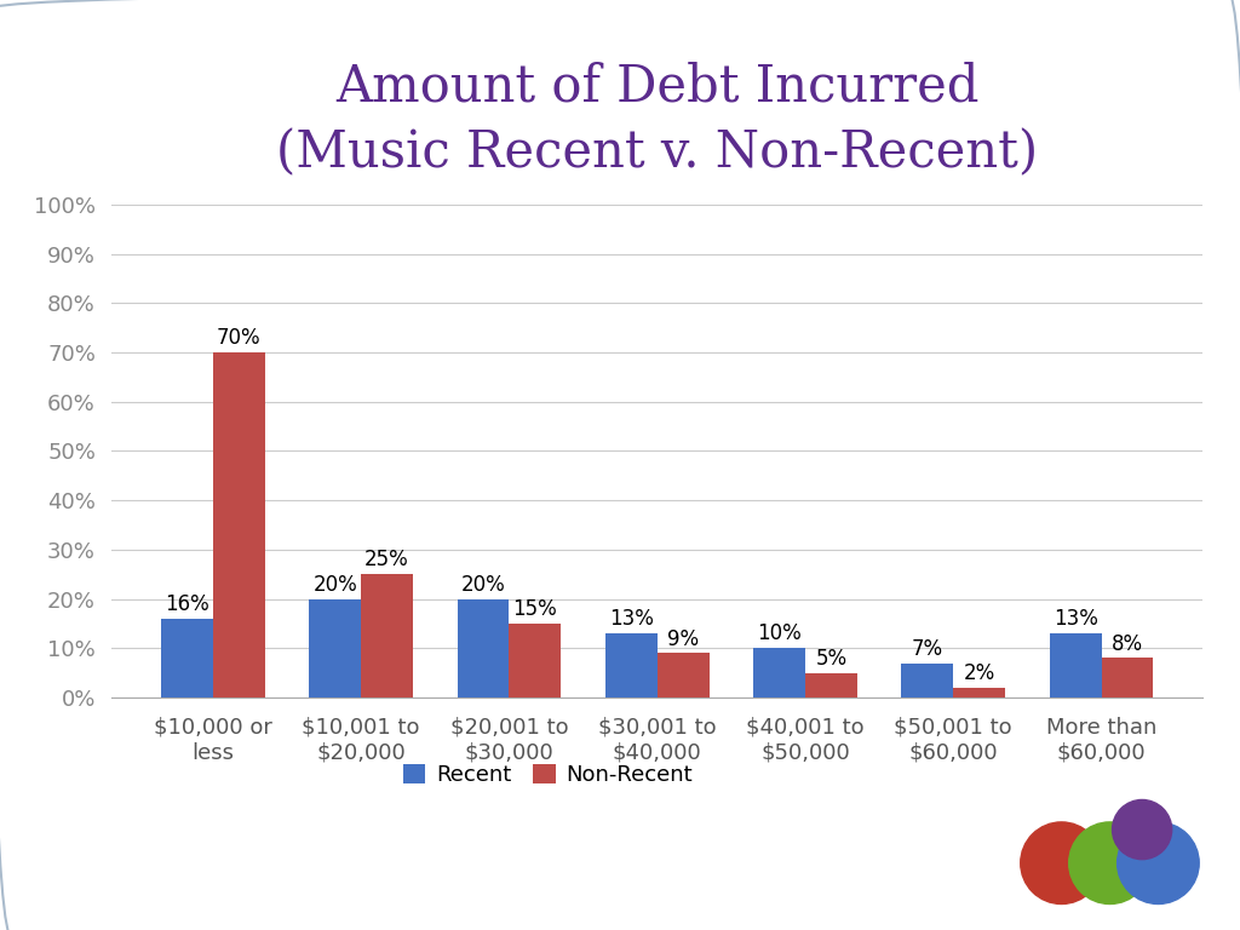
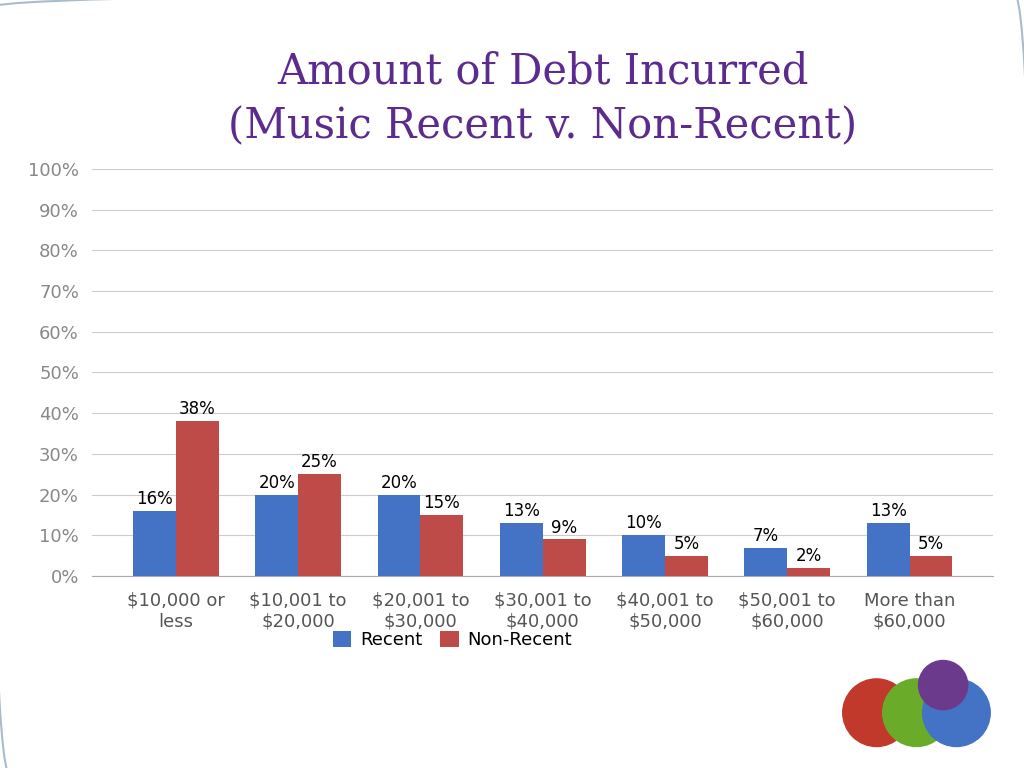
Non-Recent/$10,000 or less: 70% -> 38%
Non-Recent/More than $60,000: 8% -> 5%
